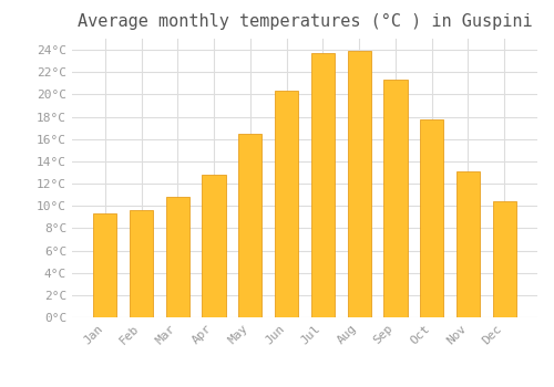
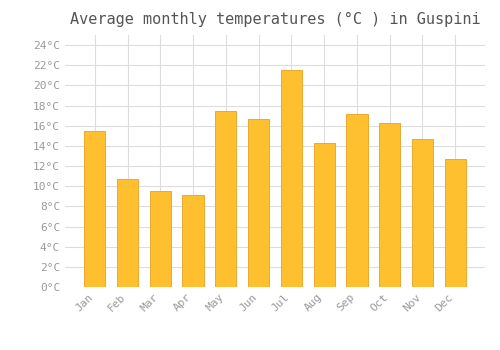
Jan: 9.3°C -> 15.5°C
Feb: 9.6°C -> 10.7°C
Mar: 10.8°C -> 9.5°C
Apr: 12.8°C -> 9.1°C
May: 16.5°C -> 17.5°C
Jun: 20.3°C -> 16.7°C
Jul: 23.7°C -> 21.5°C
Aug: 23.9°C -> 14.3°C
Sep: 21.3°C -> 17.2°C
Oct: 17.8°C -> 16.3°C
Nov: 13.1°C -> 14.7°C
Dec: 10.4°C -> 12.7°C
